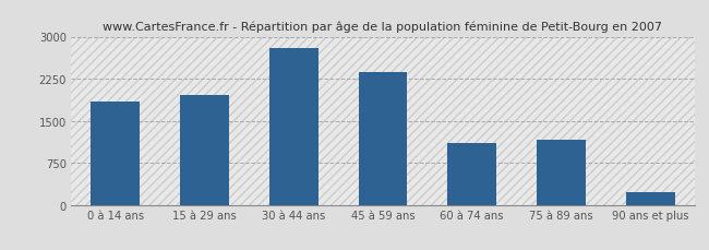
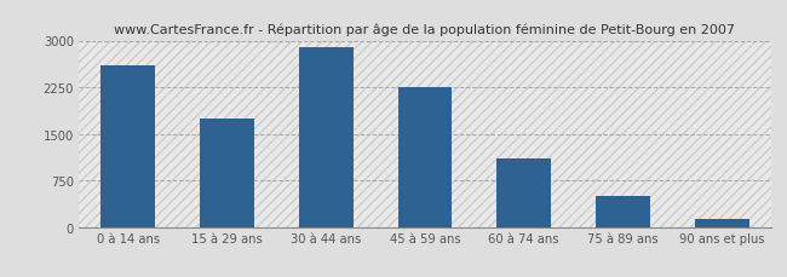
0 à 14 ans: 1840 -> 2600
15 à 29 ans: 1960 -> 1750
30 à 44 ans: 2800 -> 2900
45 à 59 ans: 2360 -> 2250
75 à 89 ans: 1160 -> 500
90 ans et plus: 220 -> 120
